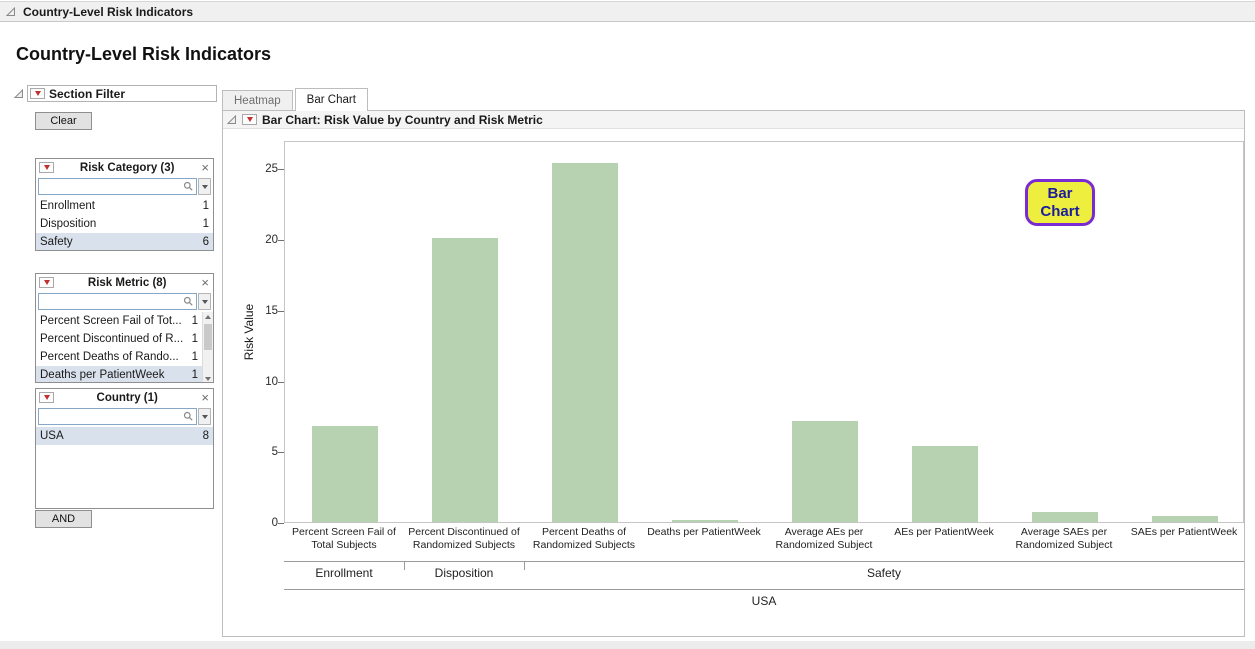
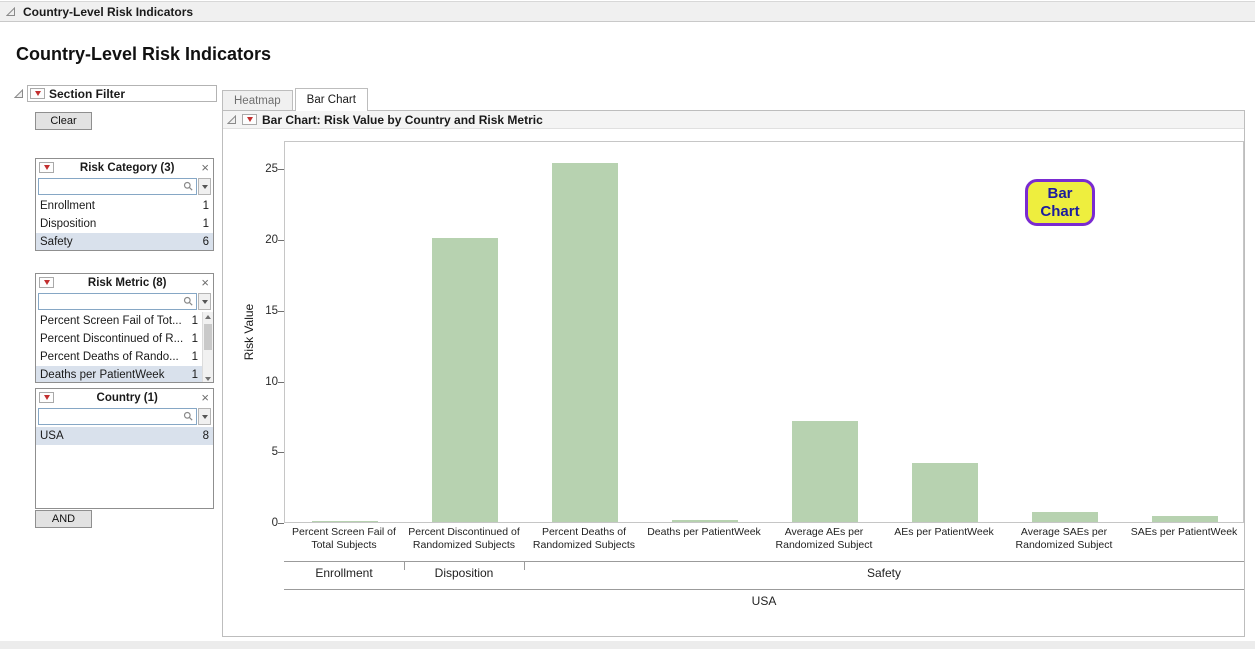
Percent Screen Fail of Total Subjects: 6.8 -> 0.1
AEs per PatientWeek: 5.4 -> 4.2
